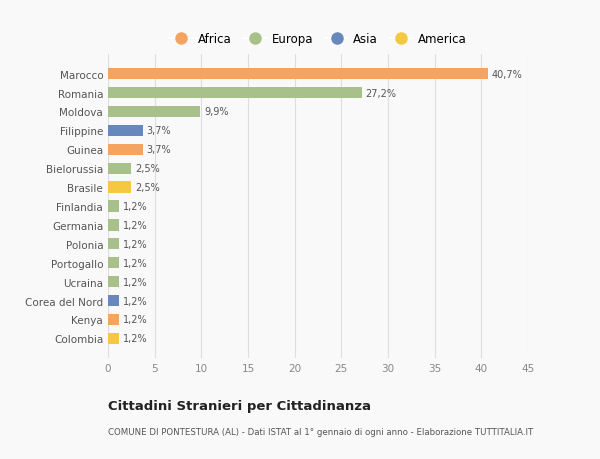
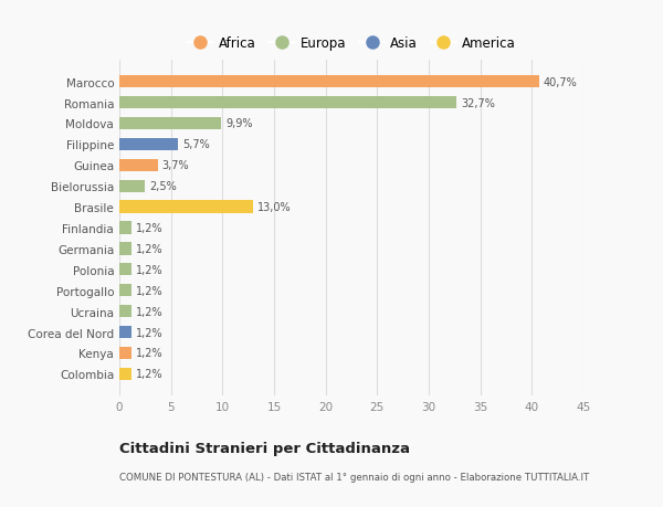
Romania: 27,2% -> 32,7%
Filippine: 3,7% -> 5,7%
Brasile: 2,5% -> 13,0%
